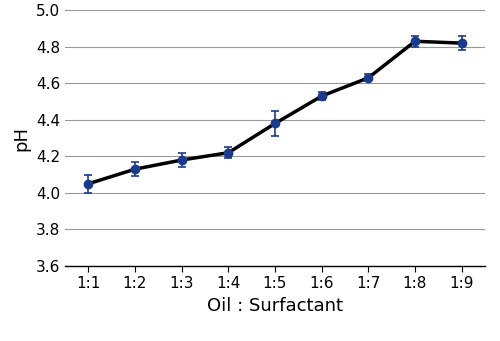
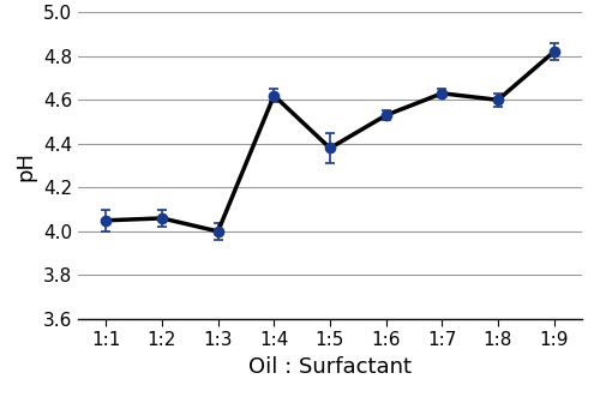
1:2: 4.13 -> 4.06
1:3: 4.18 -> 4.00
1:4: 4.22 -> 4.62
1:8: 4.83 -> 4.60
